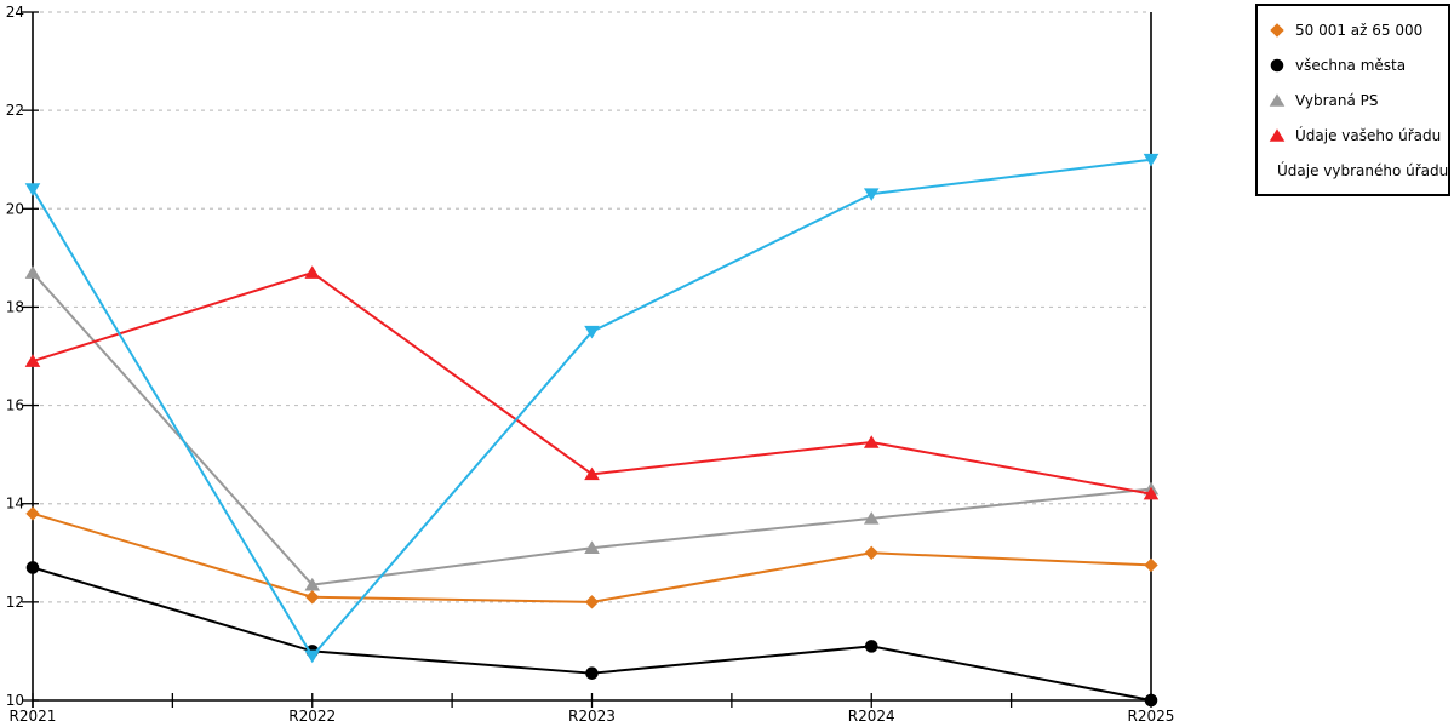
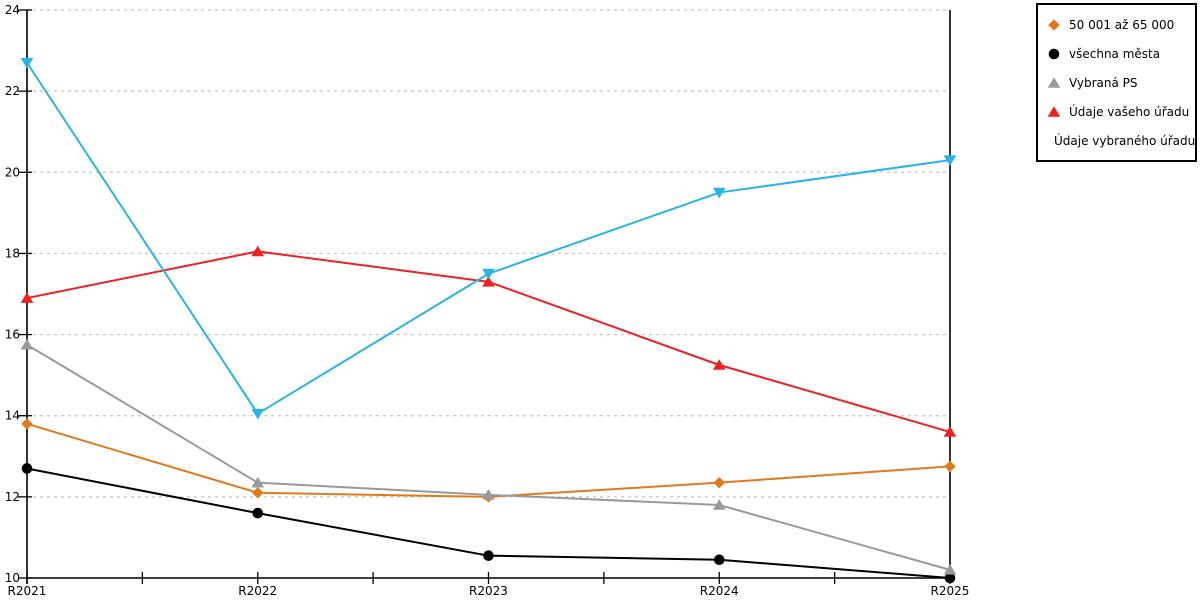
Vybraná PS/R2021: 18.7 -> 15.8
Údaje vybraného úřadu/R2021: 20.4 -> 22.7
všechna města/R2022: 11.0 -> 11.6
Údaje vašeho úřadu/R2022: 18.7 -> 18.1
Údaje vybraného úřadu/R2022: 10.9 -> 14.1
Vybraná PS/R2023: 13.1 -> 12.1
Údaje vašeho úřadu/R2023: 14.6 -> 17.3
50 001 až 65 000/R2024: 13.0 -> 12.3
všechna města/R2024: 11.1 -> 10.4
Vybraná PS/R2024: 13.7 -> 11.8
Údaje vybraného úřadu/R2024: 20.3 -> 19.5
Vybraná PS/R2025: 14.3 -> 10.2
Údaje vašeho úřadu/R2025: 14.2 -> 13.6
Údaje vybraného úřadu/R2025: 21.0 -> 20.3
